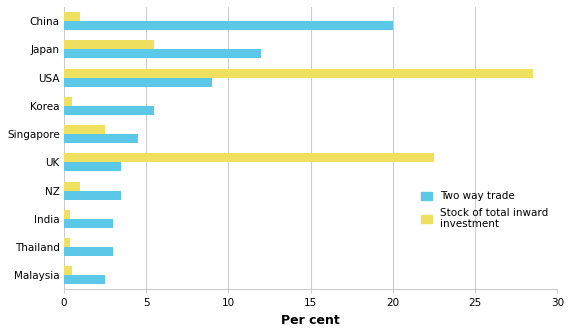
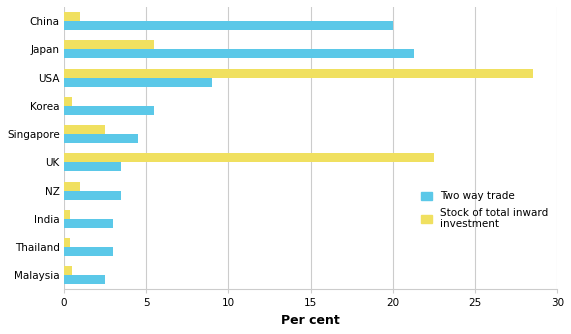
Two way trade/Japan: 12.0 -> 21.3
